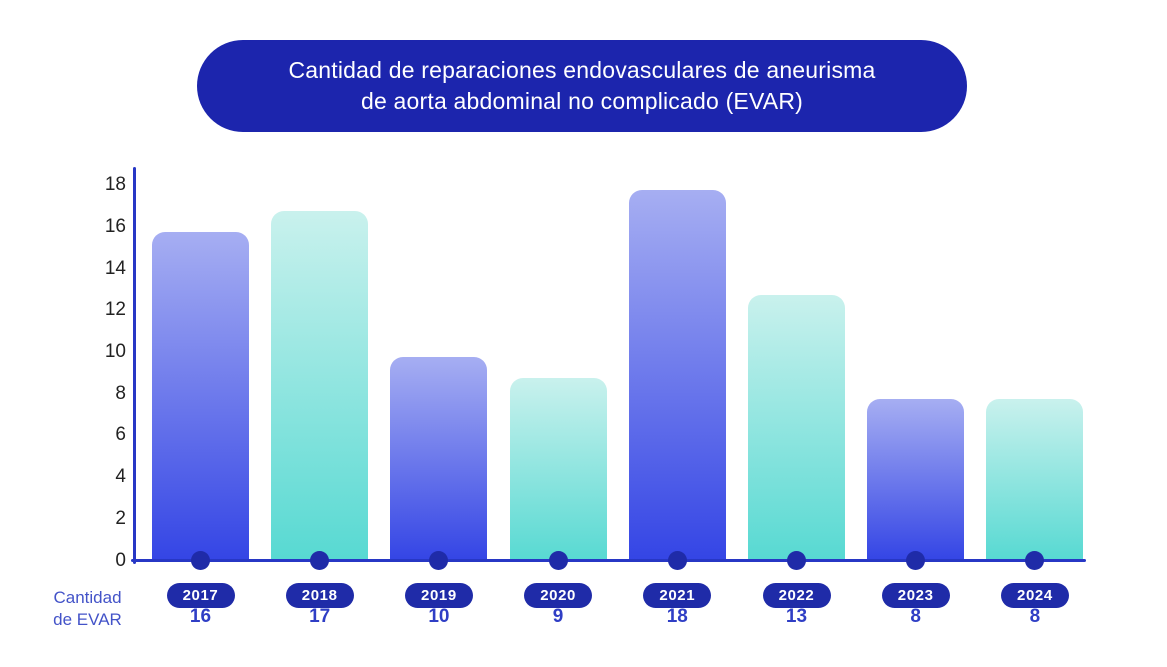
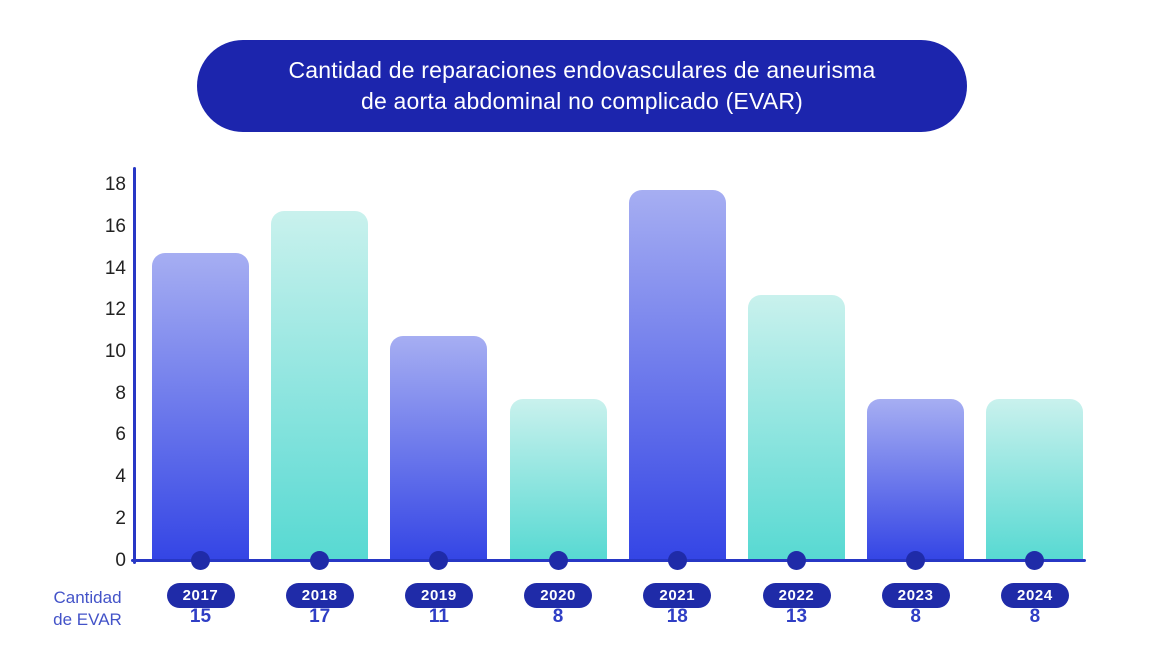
2017: 16 -> 15
2019: 10 -> 11
2020: 9 -> 8
